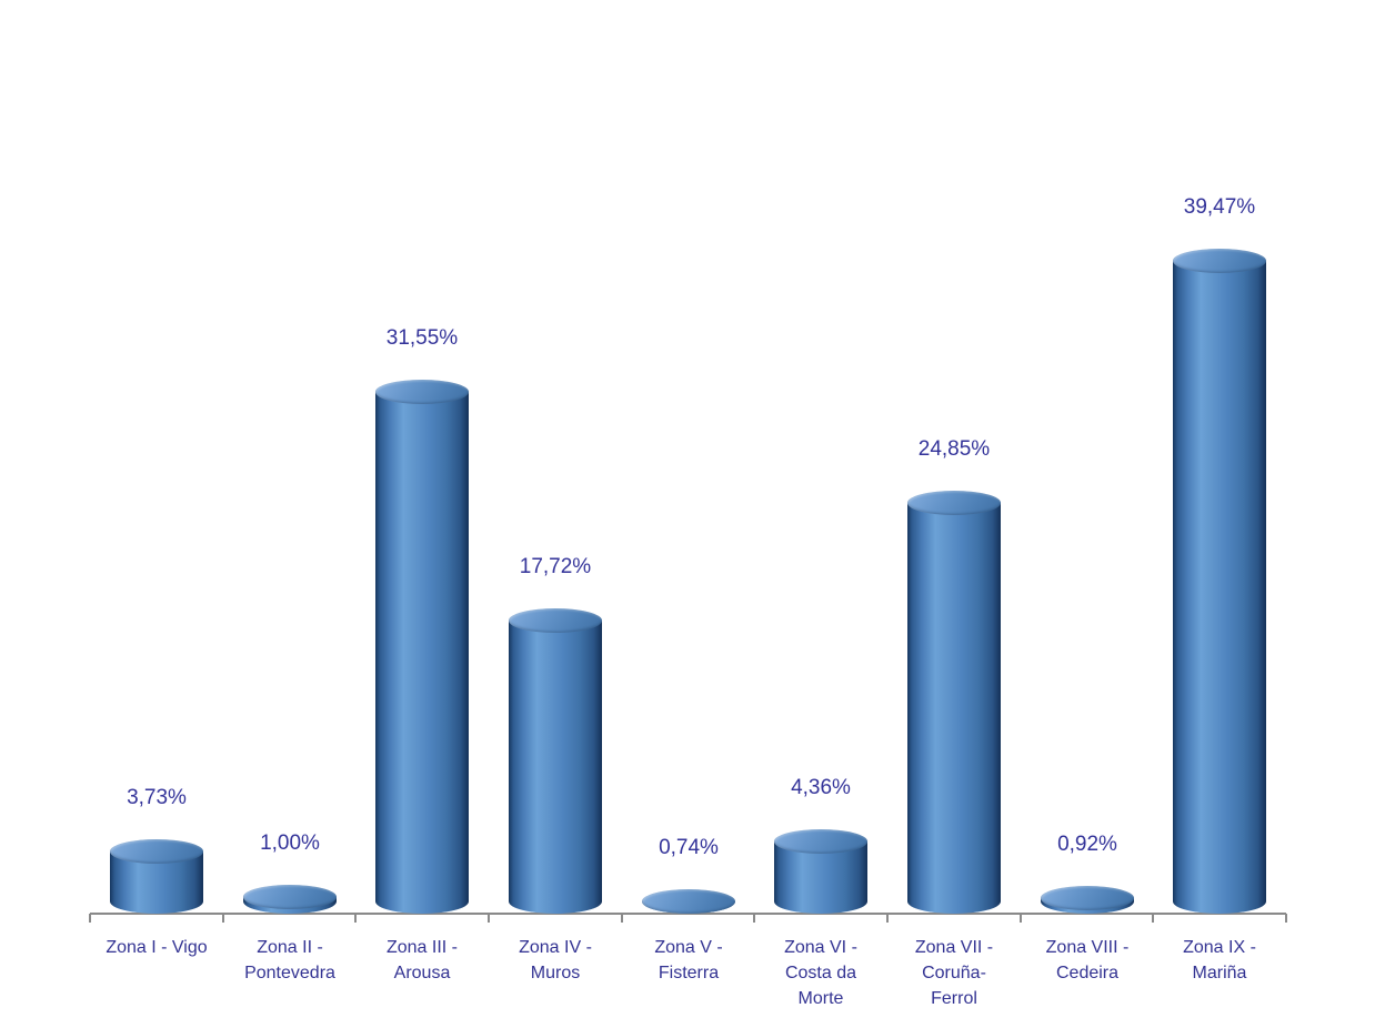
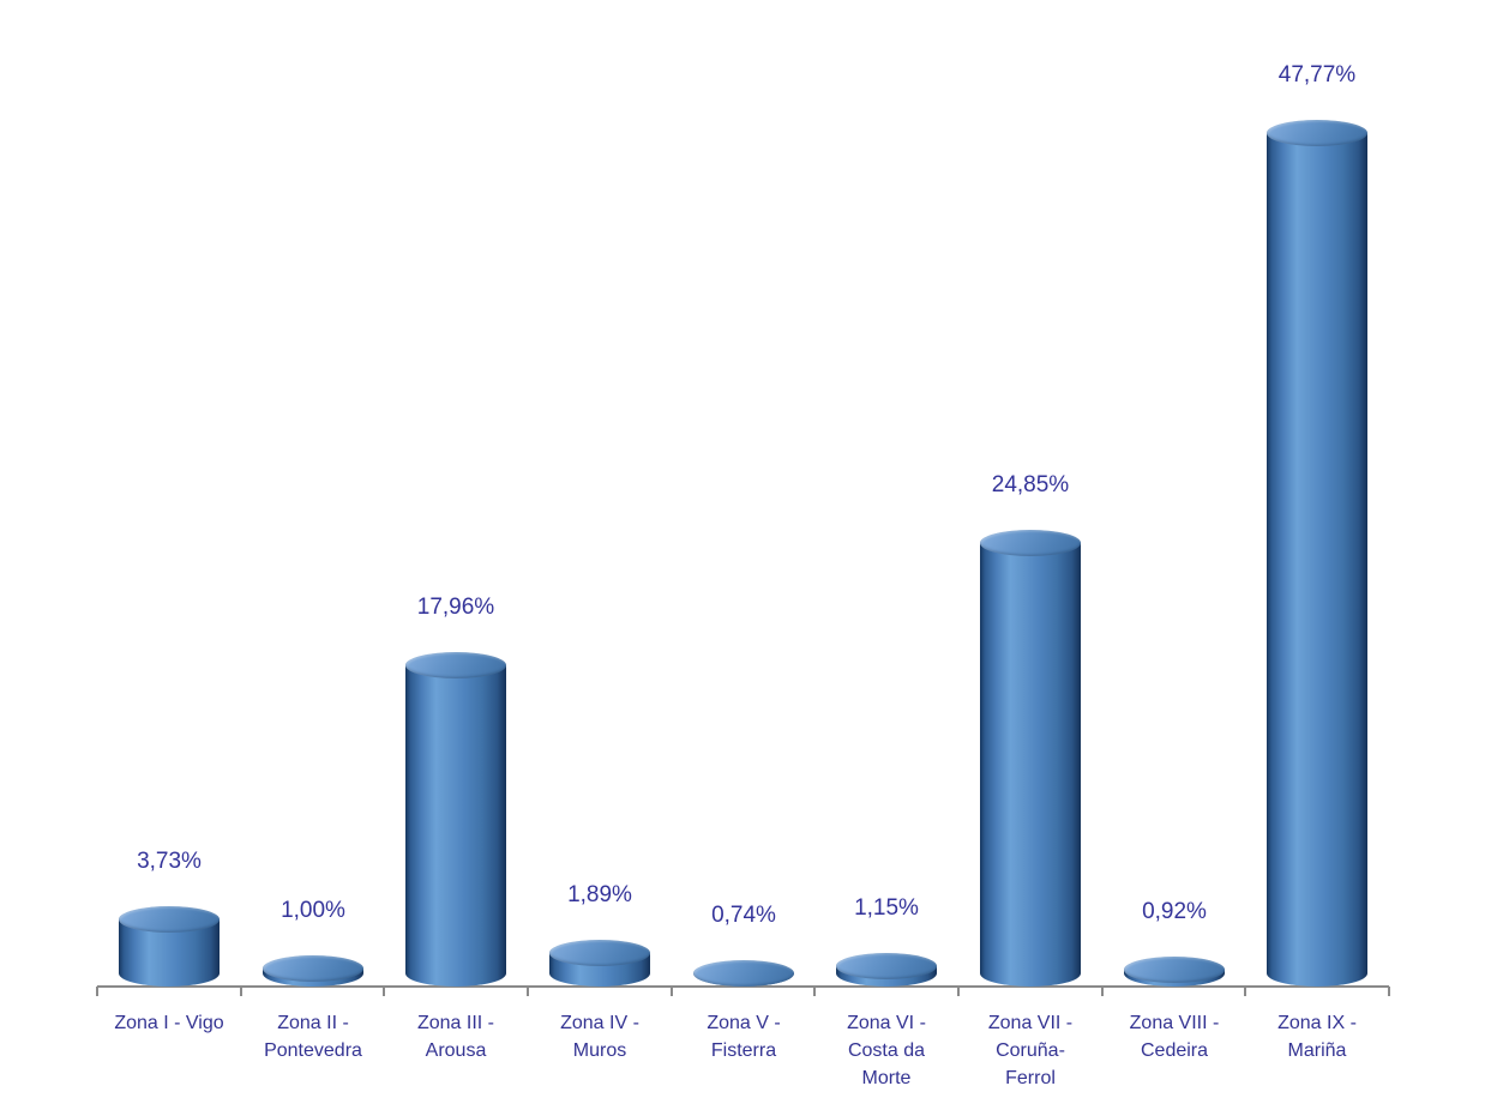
Zona III - Arousa: 31,55% -> 17,96%
Zona IV - Muros: 17,72% -> 1,89%
Zona VI - Costa da Morte: 4,36% -> 1,15%
Zona IX - Mariña: 39,47% -> 47,77%
